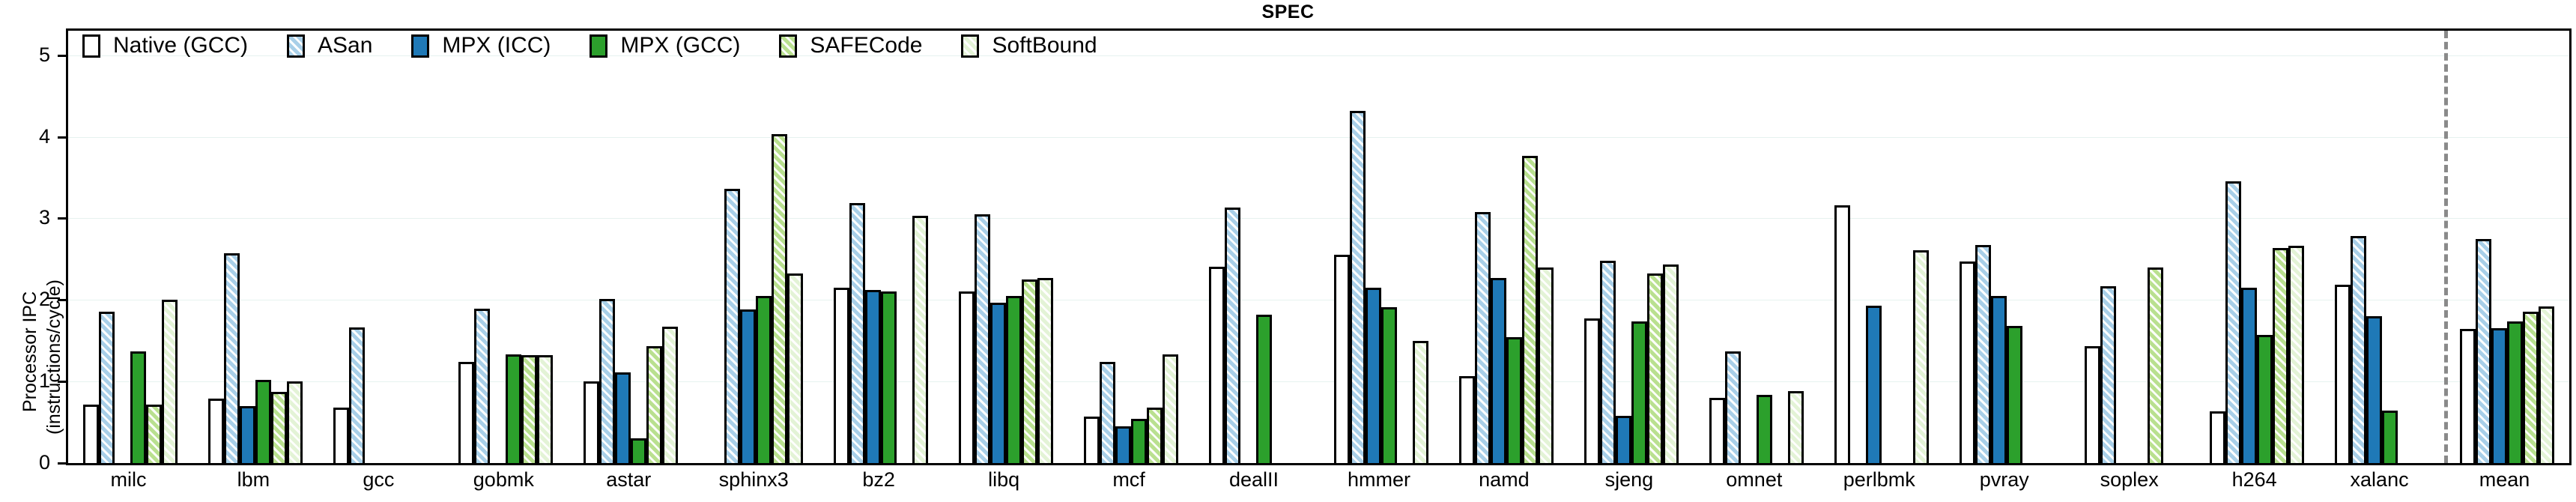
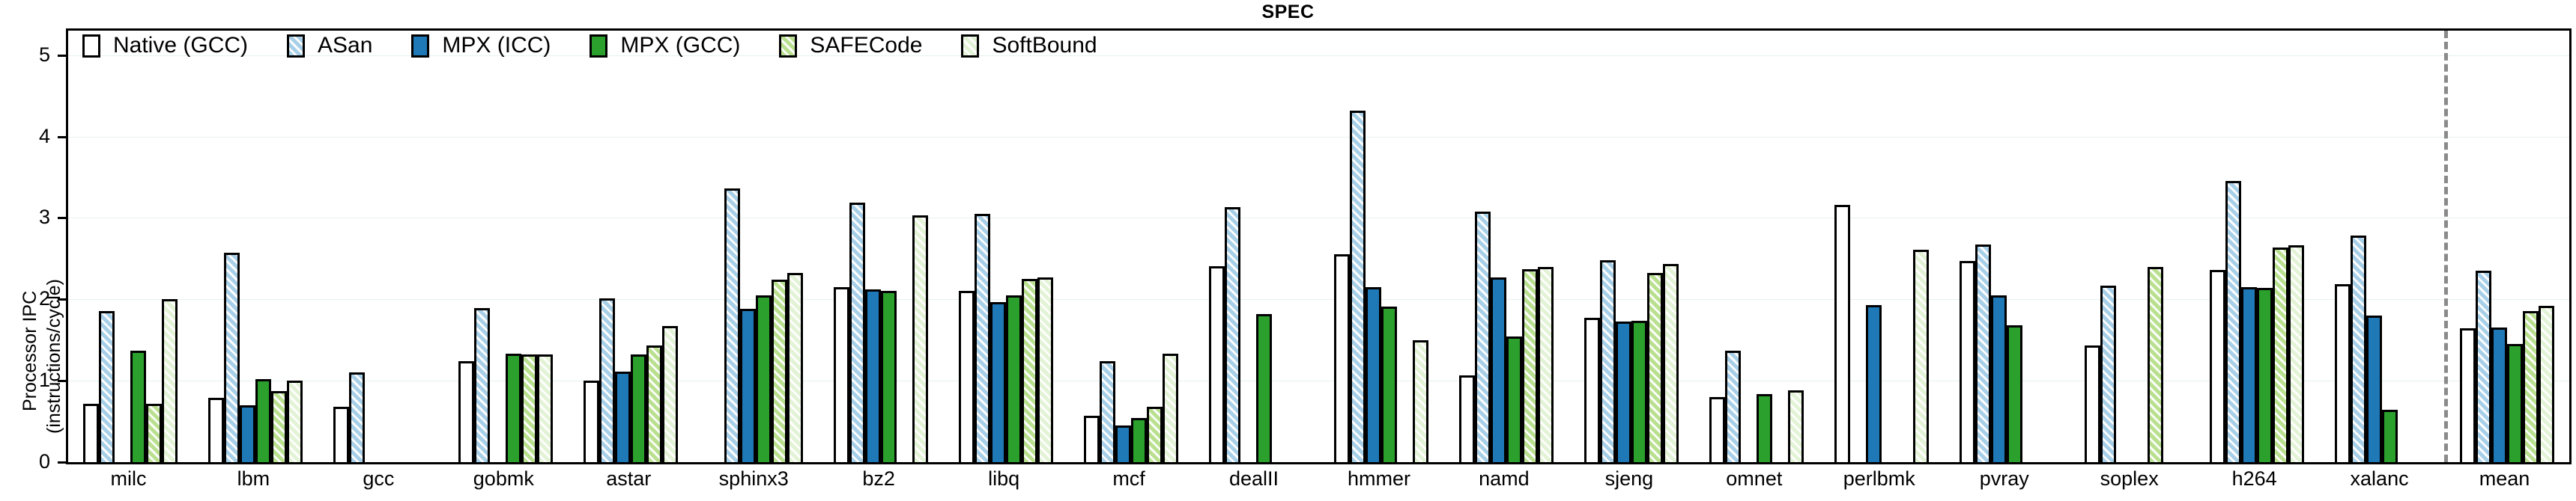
ASan/gcc: 1.66 -> 1.10
MPX (GCC)/astar: 0.30 -> 1.32
SAFECode/sphinx3: 4.03 -> 2.24
SAFECode/namd: 3.77 -> 2.37
MPX (ICC)/sjeng: 0.58 -> 1.73
Native (GCC)/h264: 0.63 -> 2.36
MPX (GCC)/h264: 1.57 -> 2.14
ASan/mean: 2.75 -> 2.35
MPX (GCC)/mean: 1.74 -> 1.45
